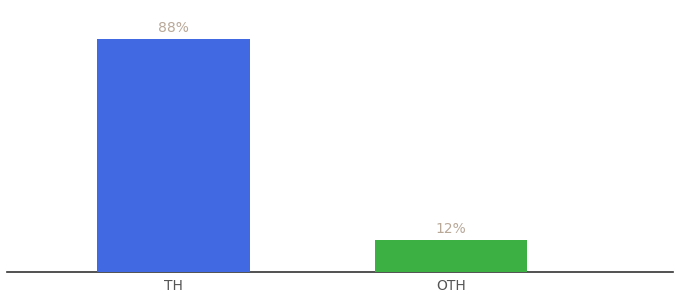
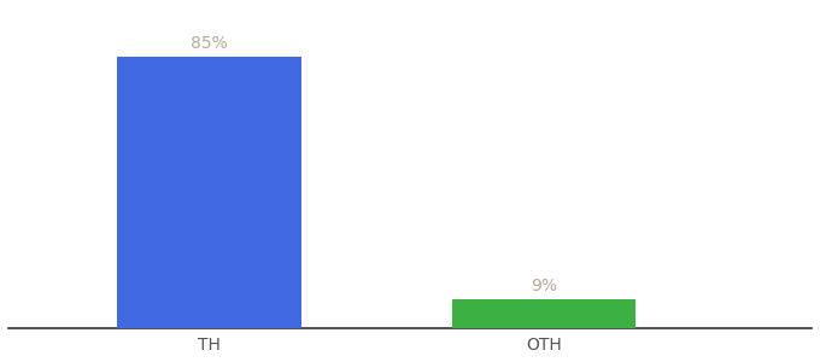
TH: 88% -> 85%
OTH: 12% -> 9%
